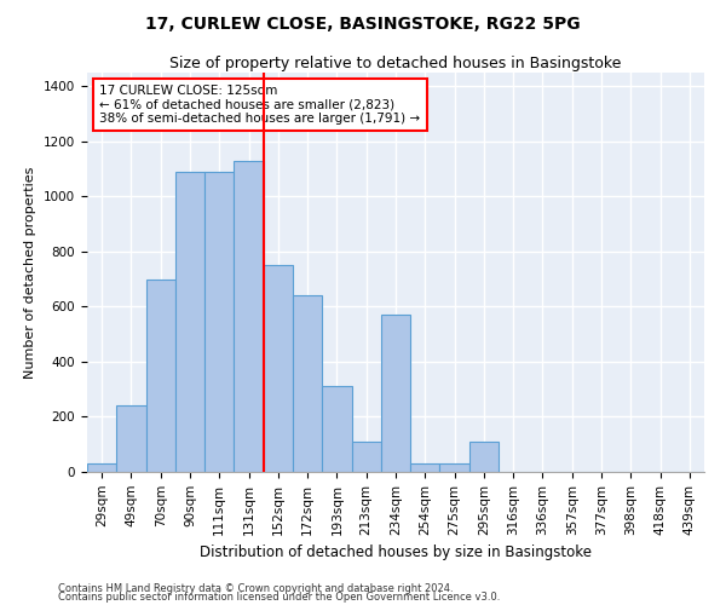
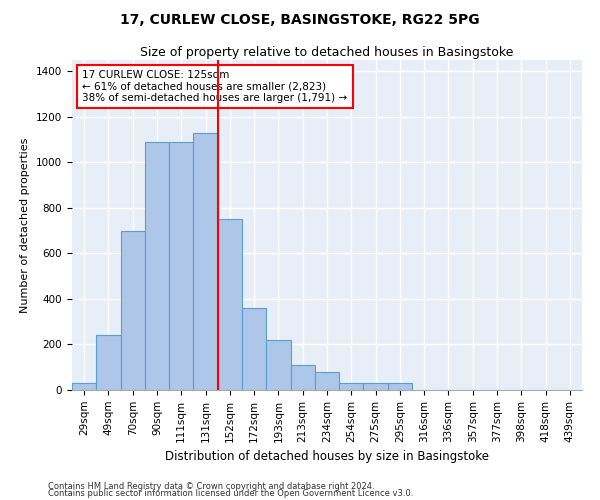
172sqm: 640 -> 360
193sqm: 310 -> 220
234sqm: 570 -> 80
295sqm: 110 -> 30
